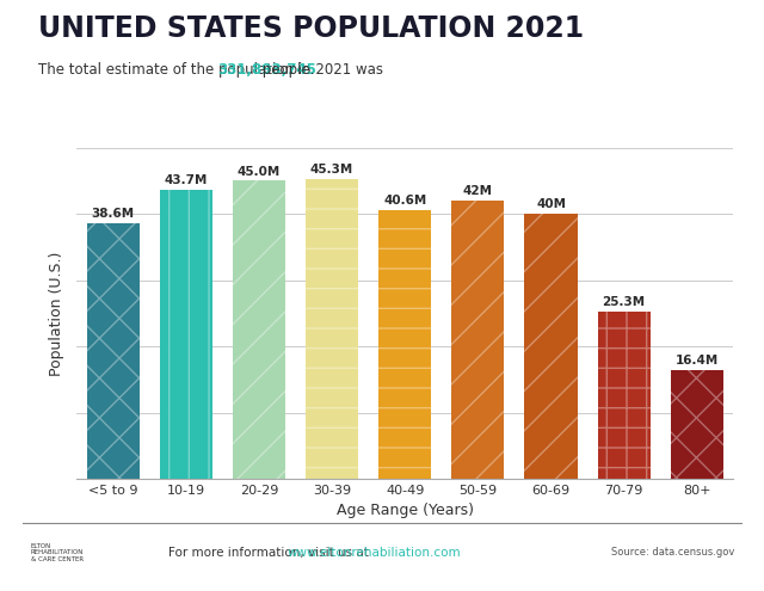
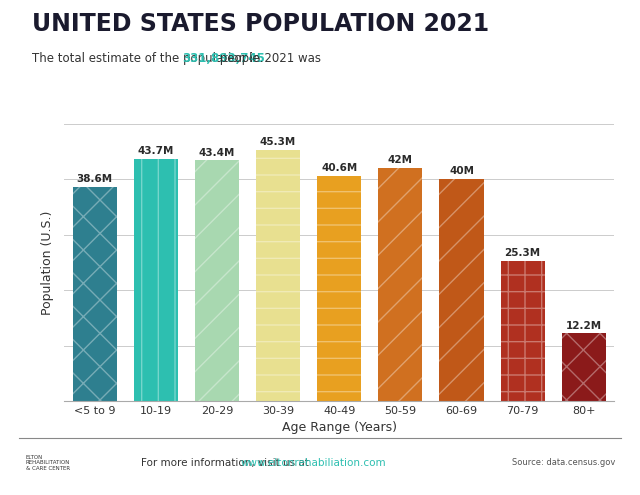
20-29: 45.0M -> 43.4M
80+: 16.4M -> 12.2M
